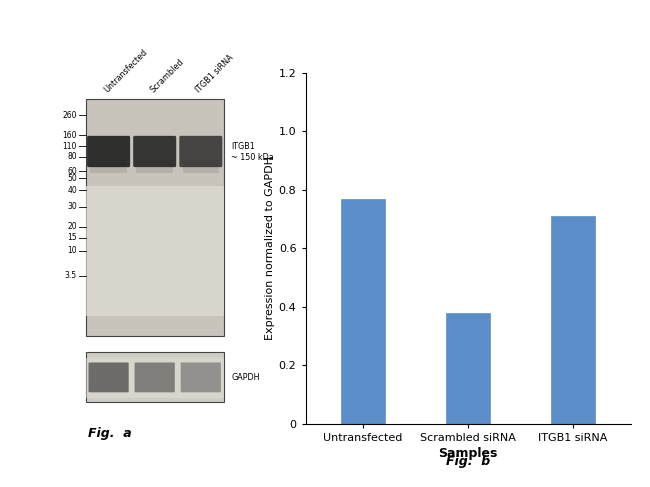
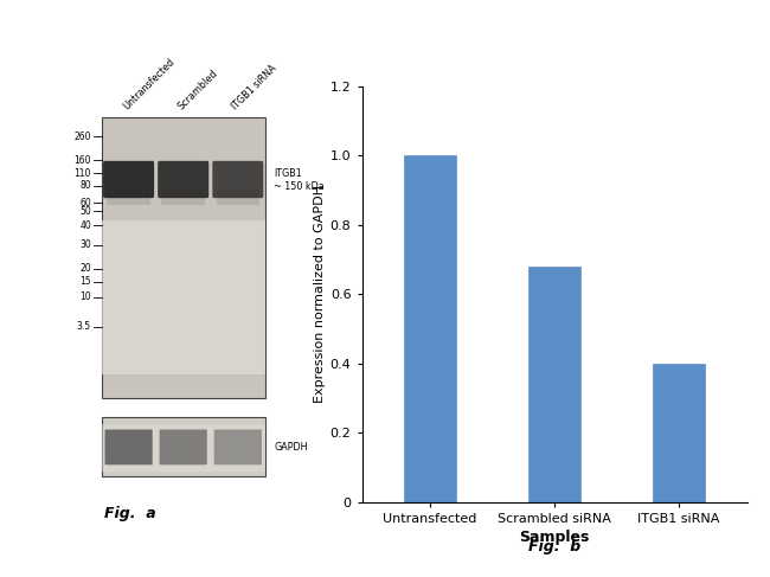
Untransfected: 0.77 -> 1.00
Scrambled siRNA: 0.38 -> 0.68
ITGB1 siRNA: 0.71 -> 0.40
